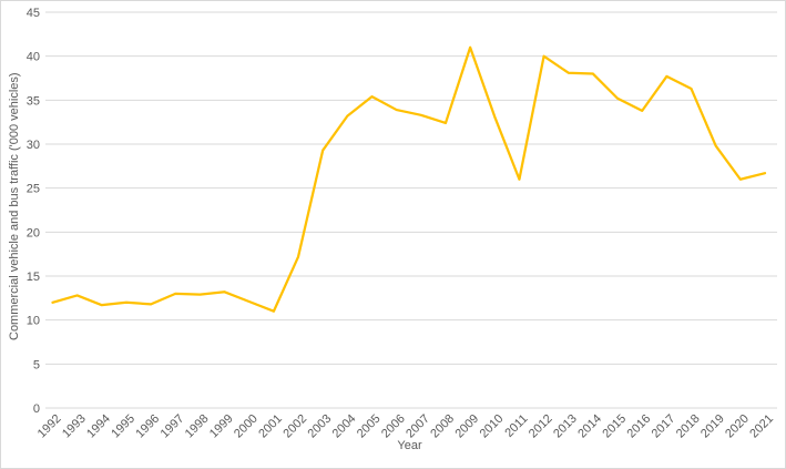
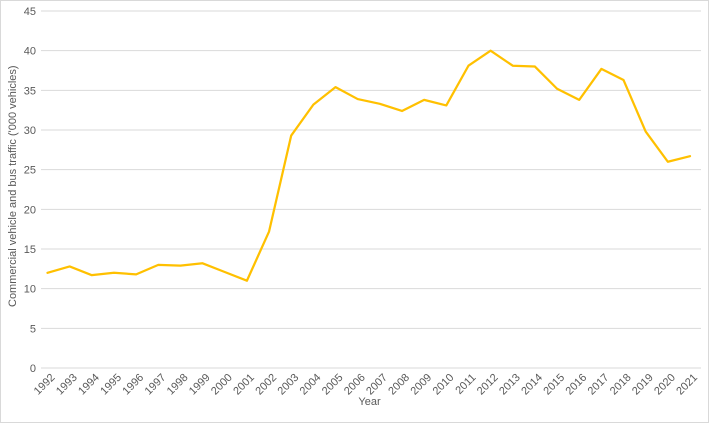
2009: 41 -> 34
2011: 26 -> 38
